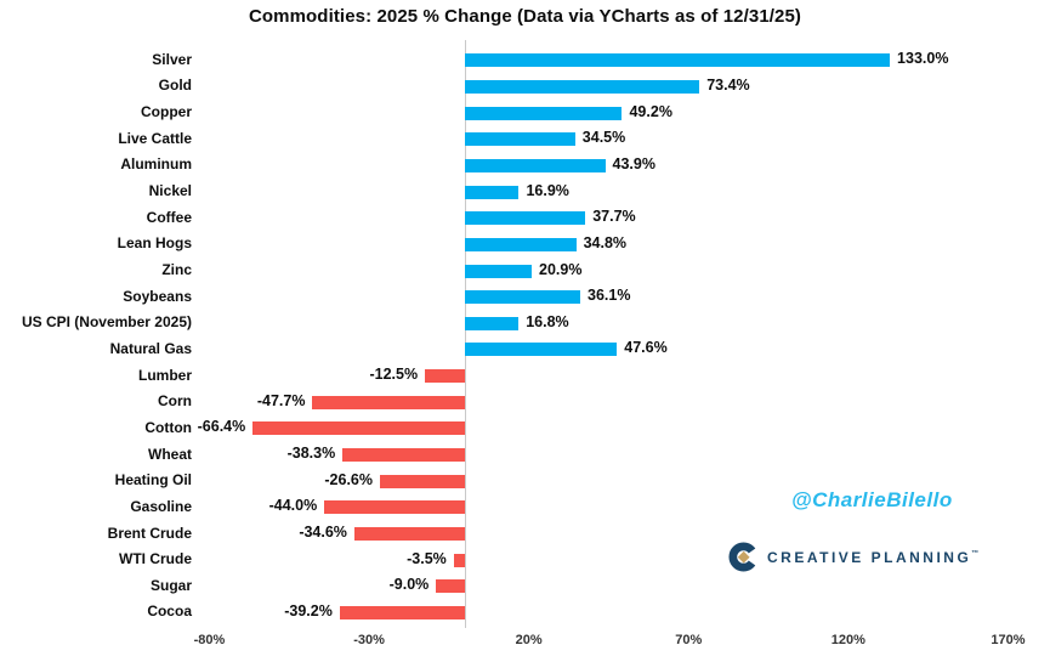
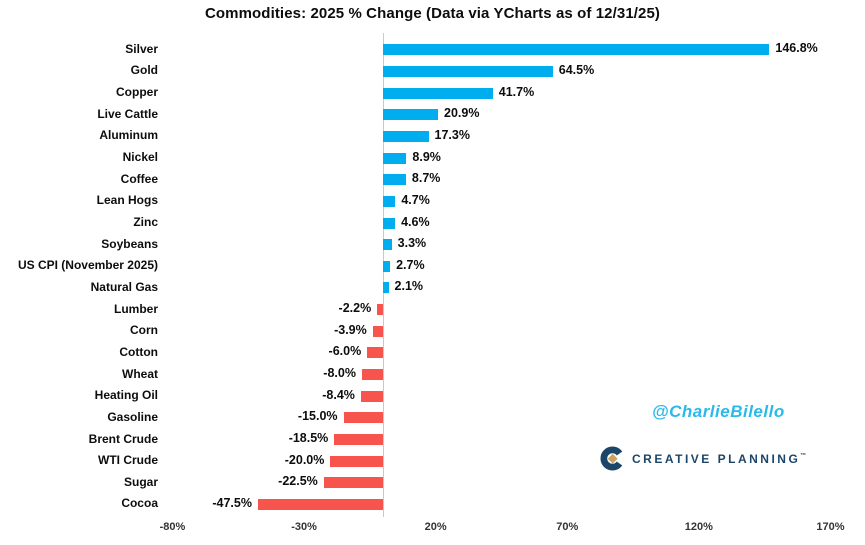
Silver: 133.0% -> 146.8%
Gold: 73.4% -> 64.5%
Copper: 49.2% -> 41.7%
Live Cattle: 34.5% -> 20.9%
Aluminum: 43.9% -> 17.3%
Nickel: 16.9% -> 8.9%
Coffee: 37.7% -> 8.7%
Lean Hogs: 34.8% -> 4.7%
Zinc: 20.9% -> 4.6%
Soybeans: 36.1% -> 3.3%
US CPI (November 2025): 16.8% -> 2.7%
Natural Gas: 47.6% -> 2.1%
Lumber: -12.5% -> -2.2%
Corn: -47.7% -> -3.9%
Cotton: -66.4% -> -6.0%
Wheat: -38.3% -> -8.0%
Heating Oil: -26.6% -> -8.4%
Gasoline: -44.0% -> -15.0%
Brent Crude: -34.6% -> -18.5%
WTI Crude: -3.5% -> -20.0%
Sugar: -9.0% -> -22.5%
Cocoa: -39.2% -> -47.5%
